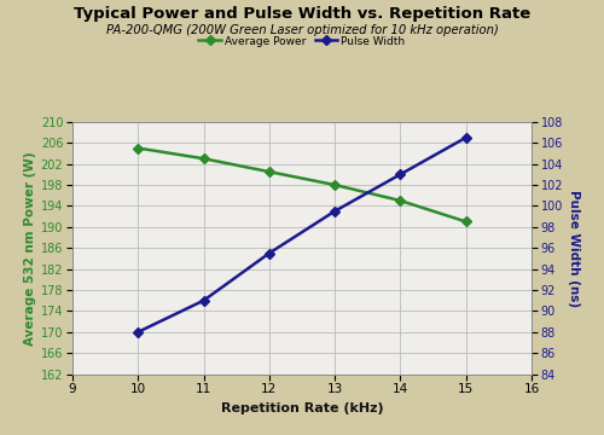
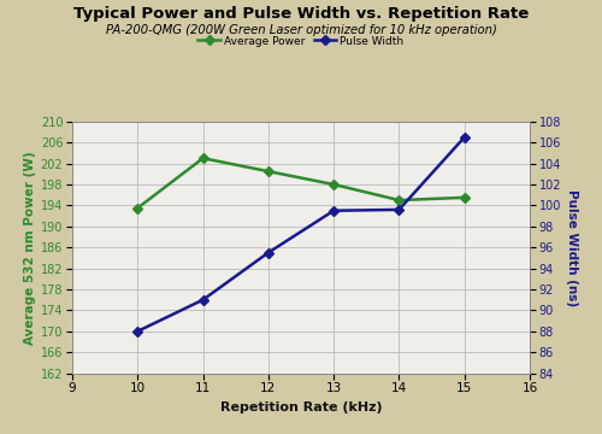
Average Power/10: 205.0 -> 193.5
Pulse Width/14: 103.0 -> 99.6
Average Power/15: 191.0 -> 195.5
